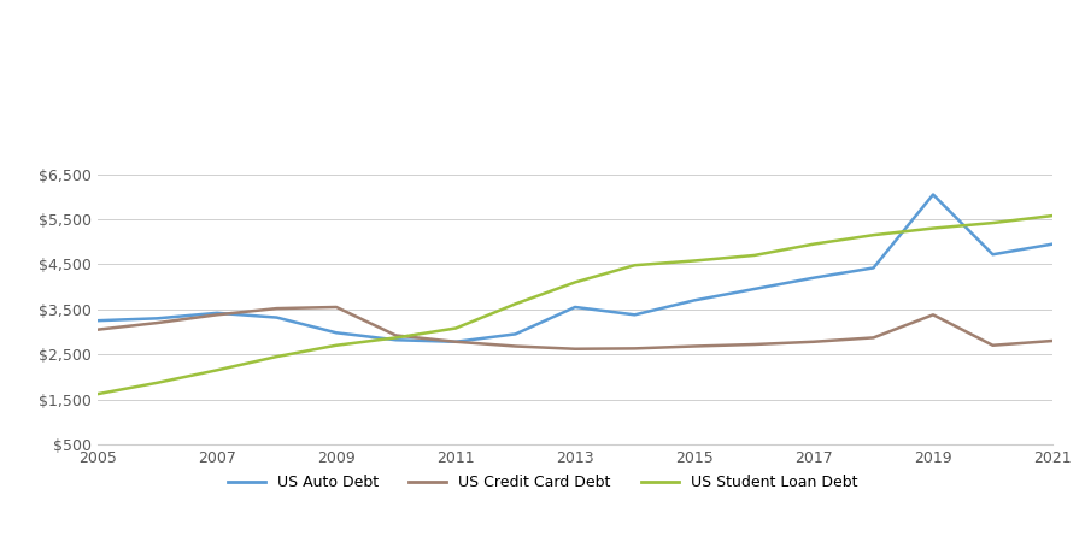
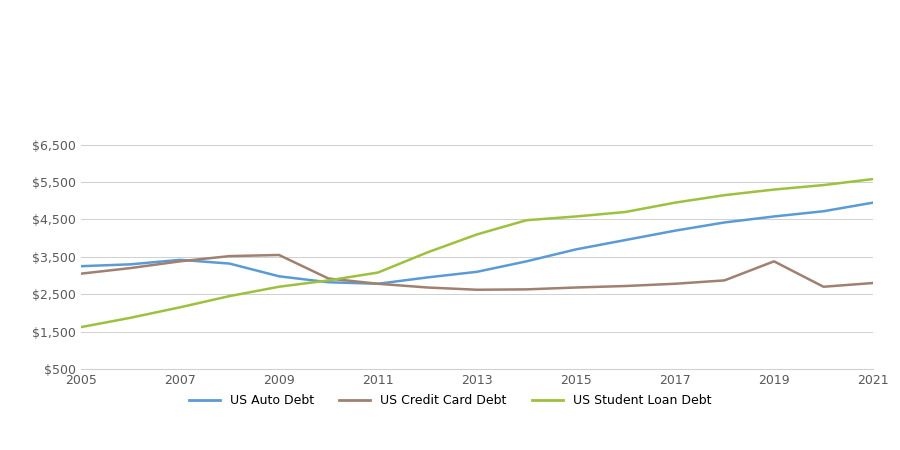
US Auto Debt/2013: $3,550 -> $3,100
US Auto Debt/2019: $6,050 -> $4,580
